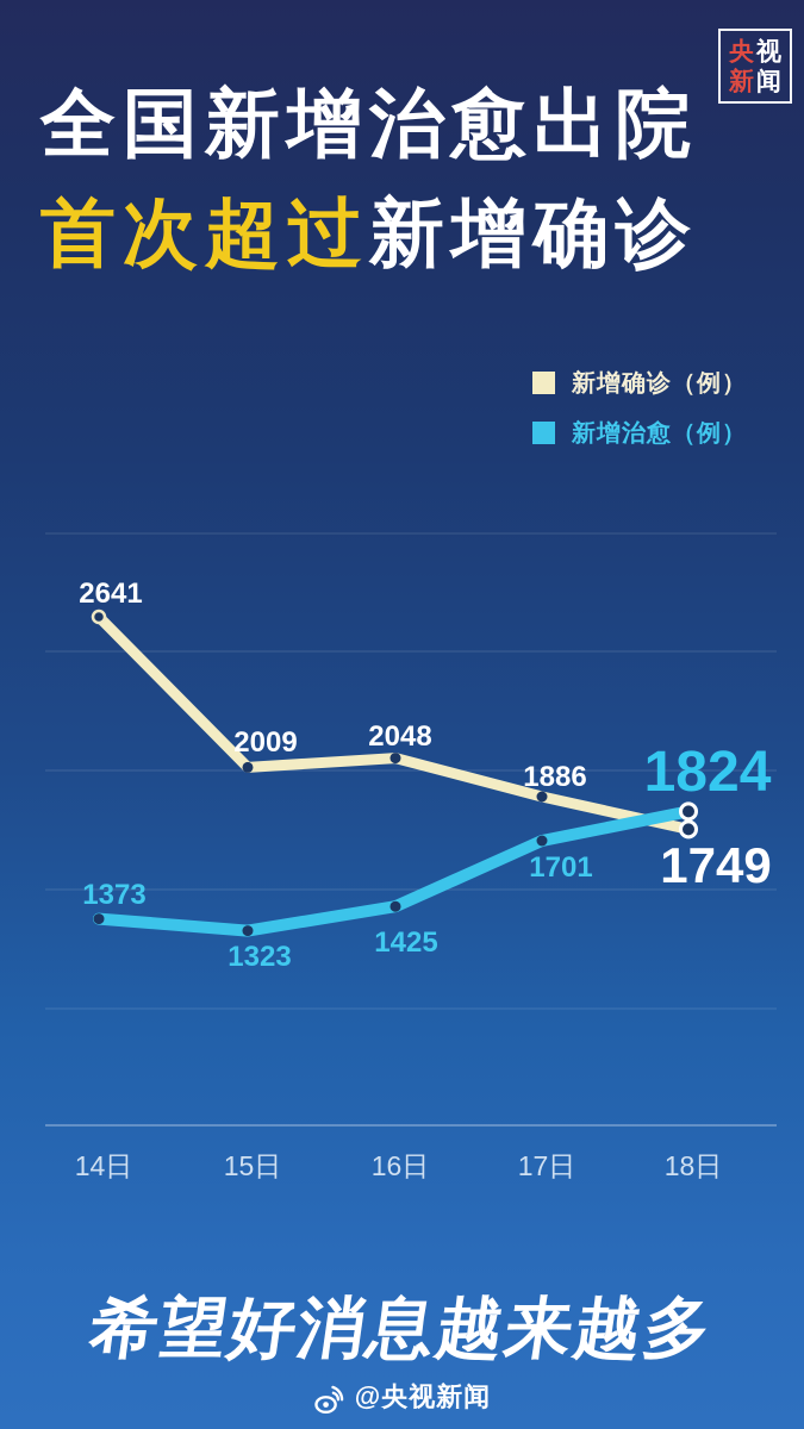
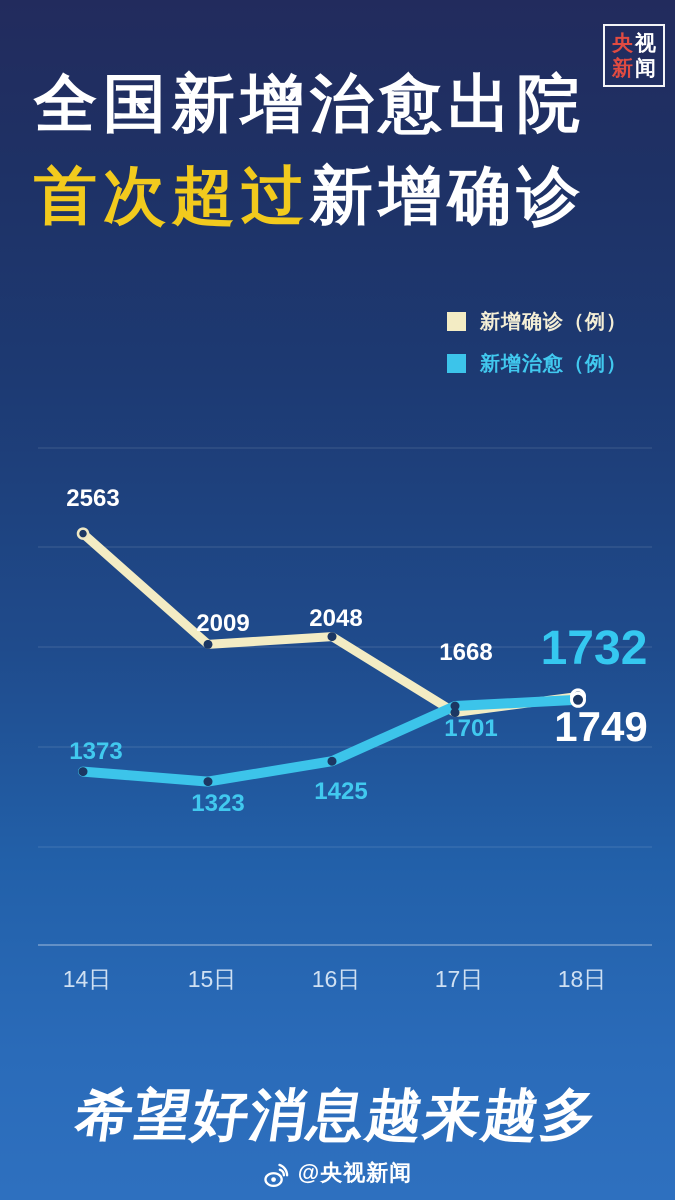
新增确诊（例）/14日: 2641 -> 2563
新增确诊（例）/17日: 1886 -> 1668
新增治愈（例）/18日: 1824 -> 1732
